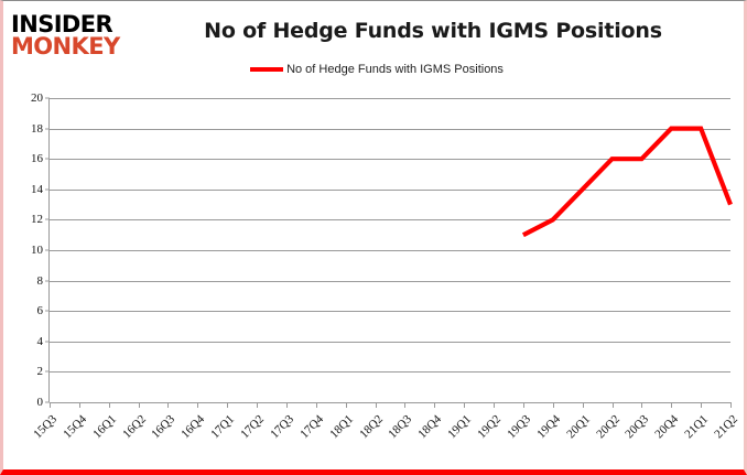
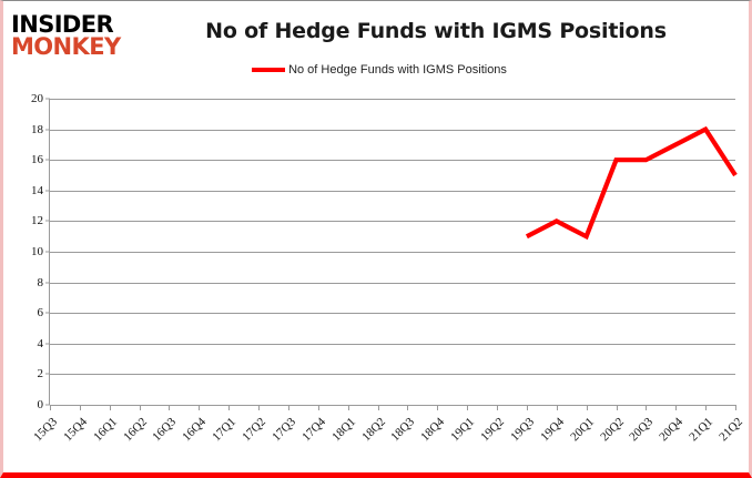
20Q1: 14 -> 11
20Q4: 18 -> 17
21Q2: 13 -> 15
